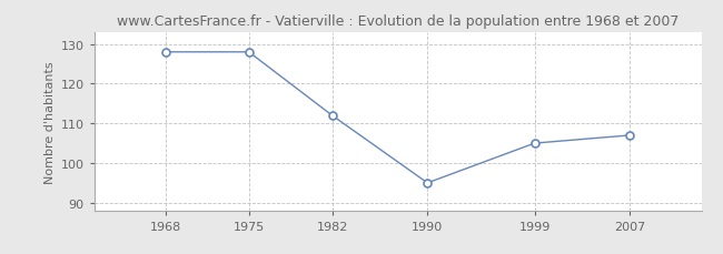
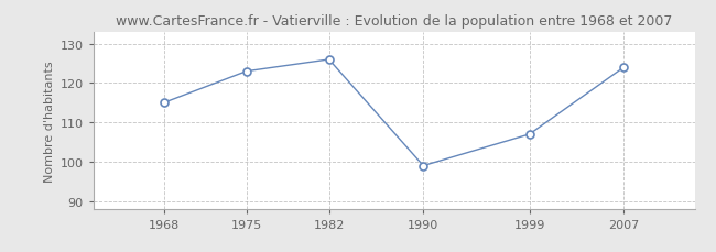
1968: 128 -> 115
1975: 128 -> 123
1982: 112 -> 126
1990: 95 -> 99
1999: 105 -> 107
2007: 107 -> 124
